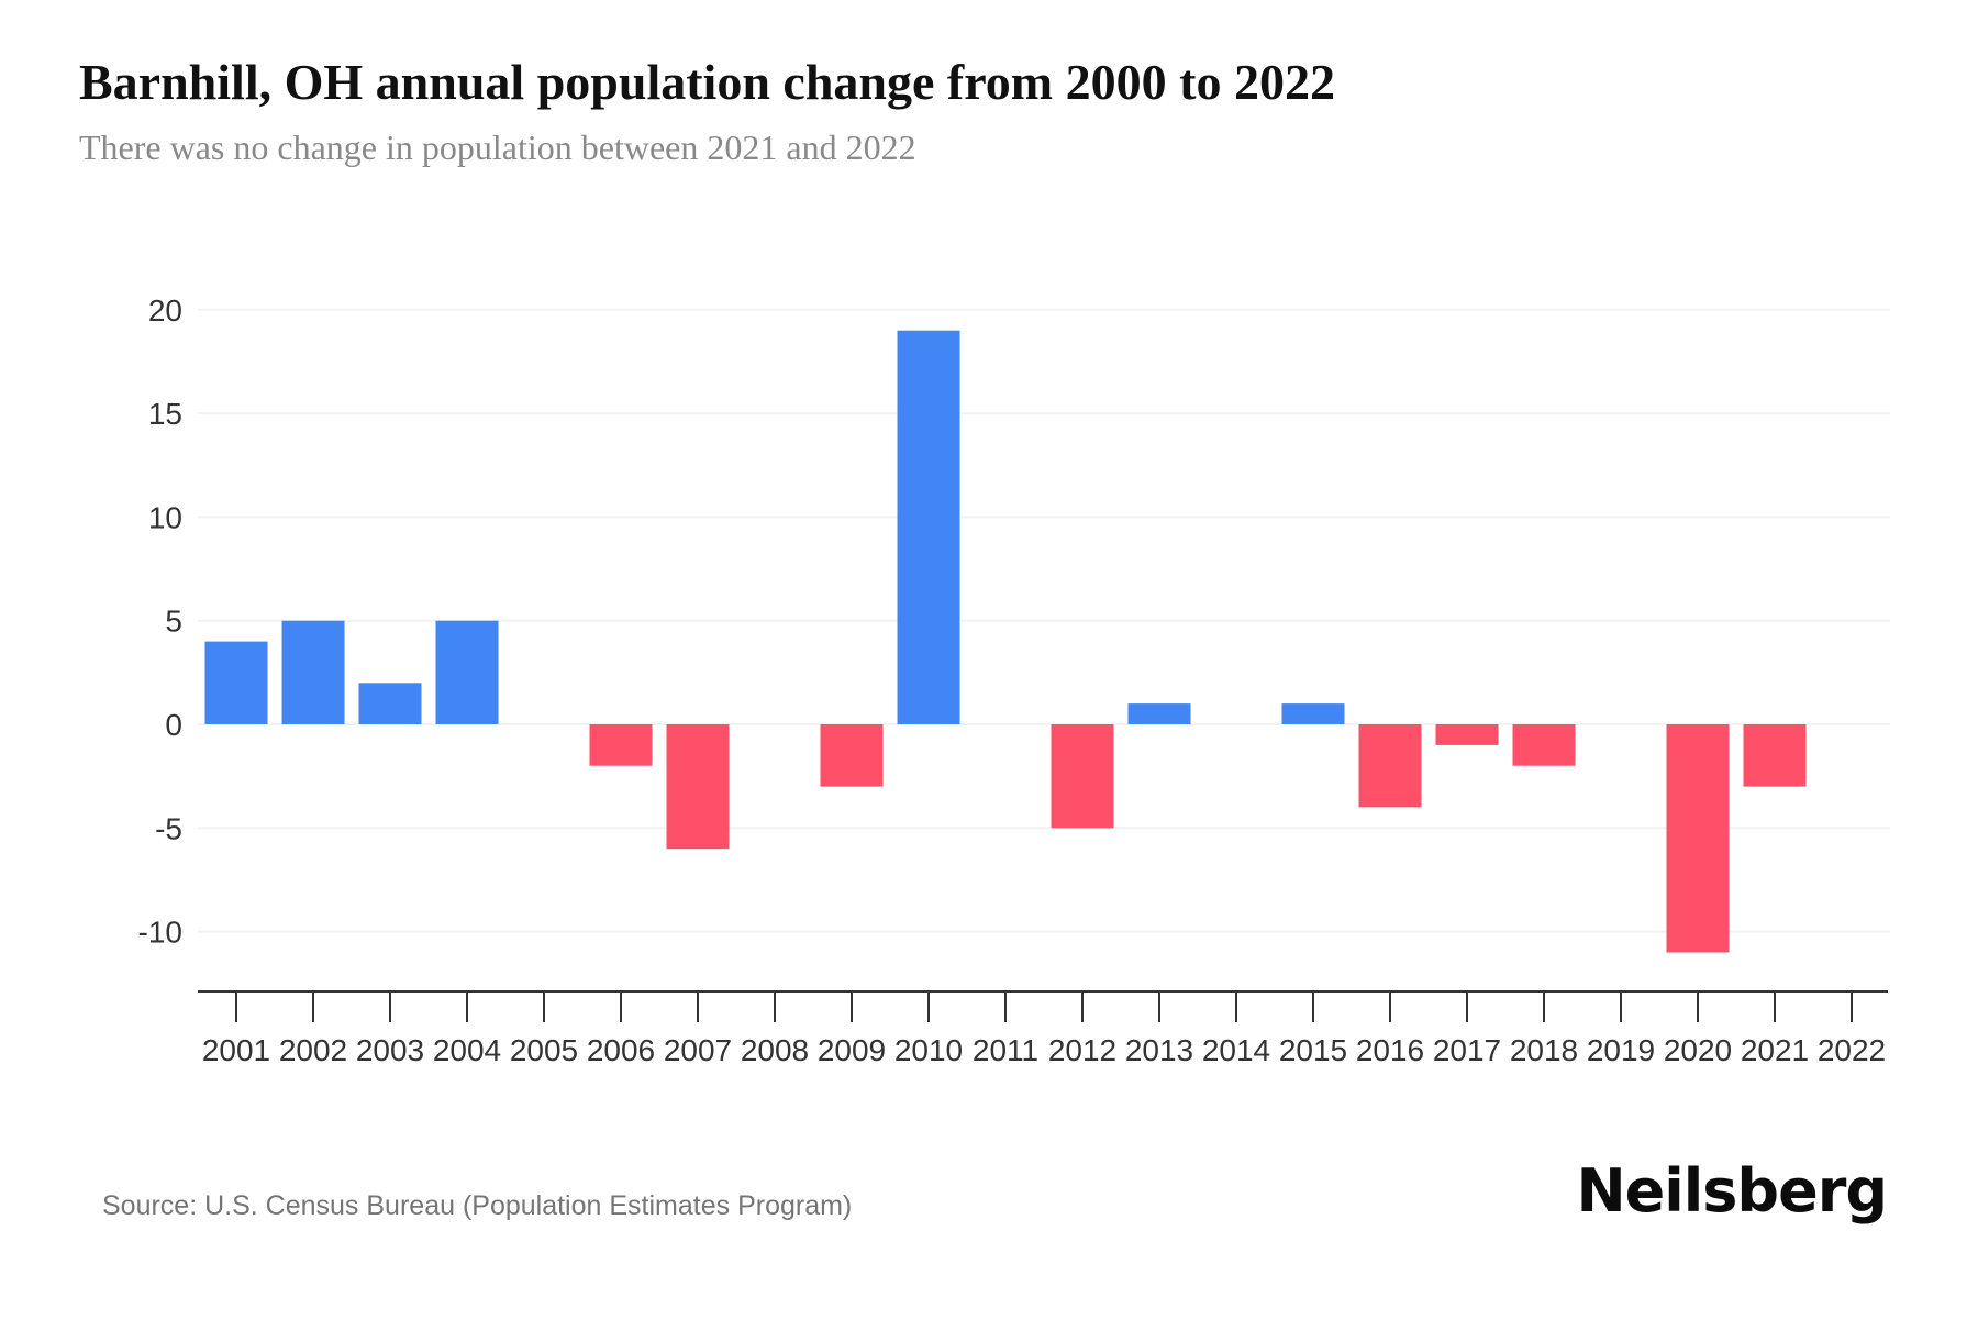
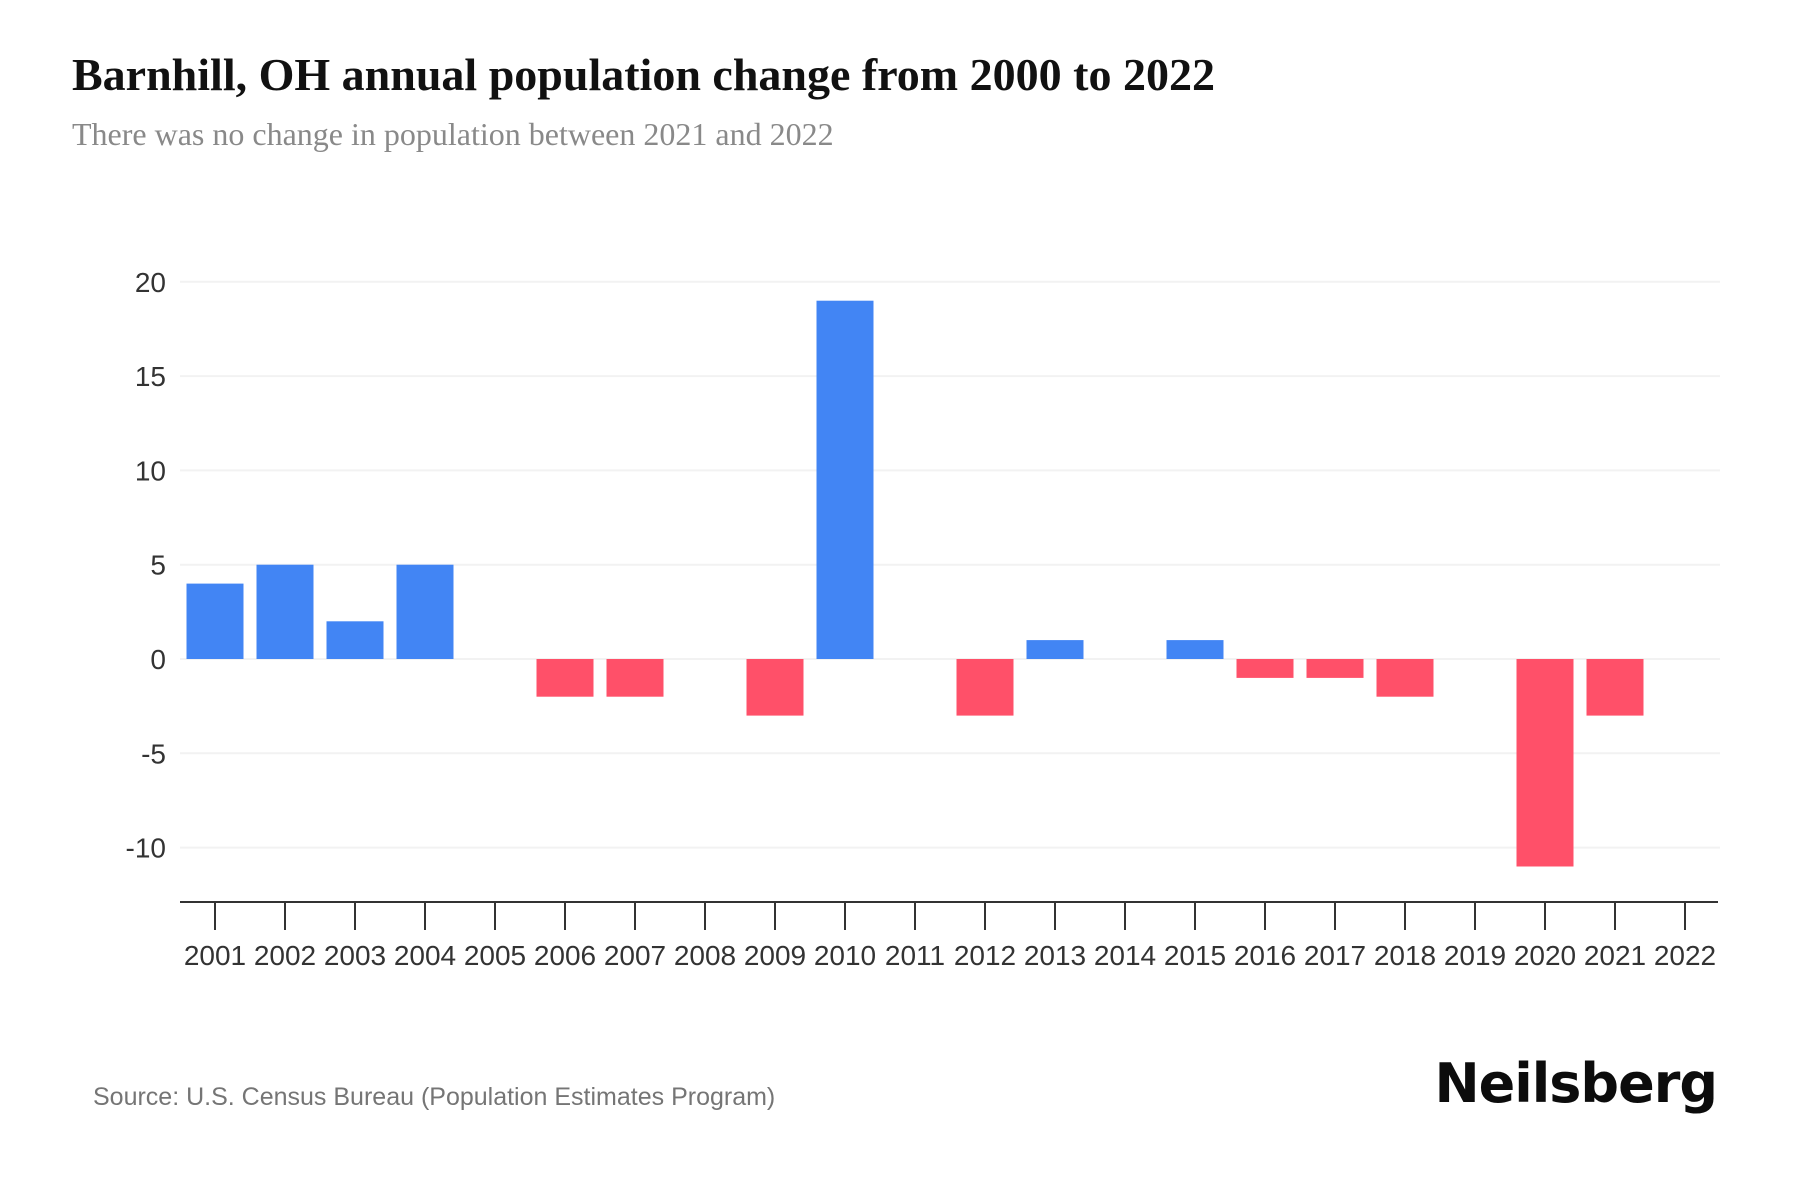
2007: -6 -> -2
2012: -5 -> -3
2016: -4 -> -1
